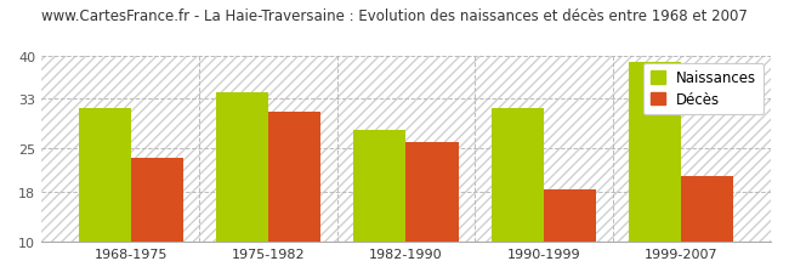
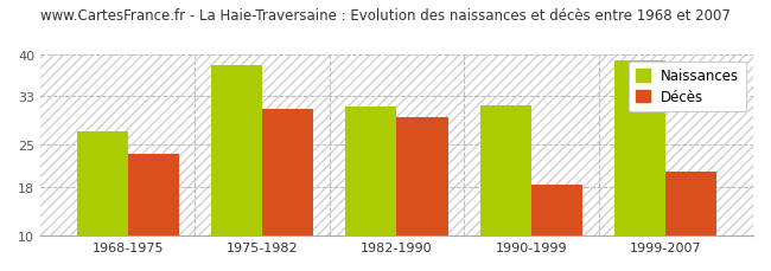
Naissances/1968-1975: 31.5 -> 27.2
Naissances/1975-1982: 34.0 -> 38.2
Naissances/1982-1990: 28.0 -> 31.4
Décès/1982-1990: 26.0 -> 29.6
